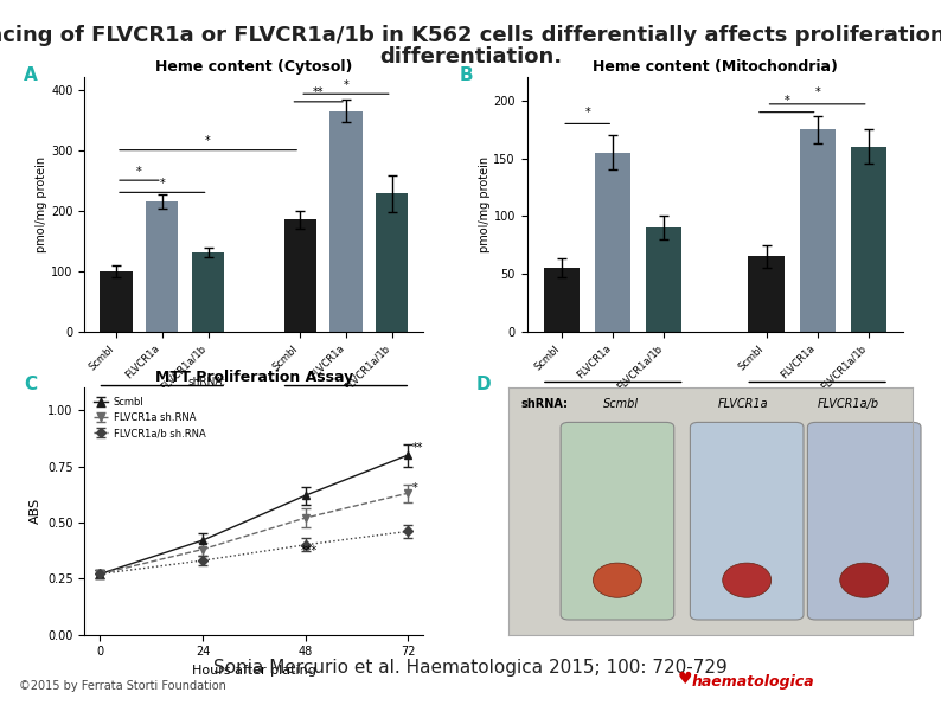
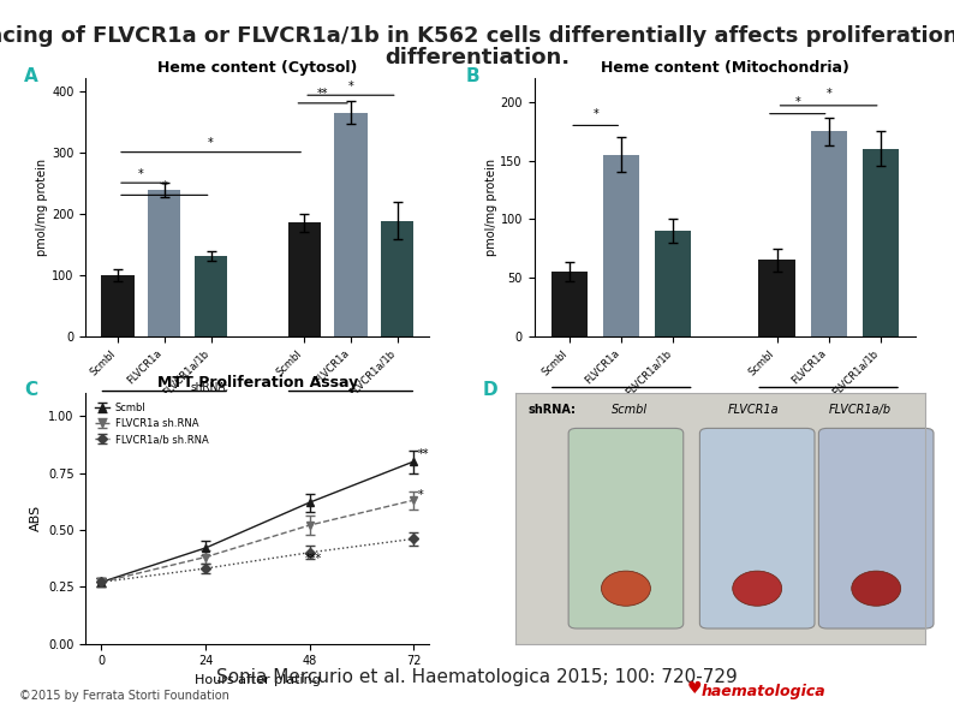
Heme content (Cytosol)/FLVCR1a: 215 -> 238
Heme content (Cytosol)/FLVCR1a/1b: 228 -> 188
